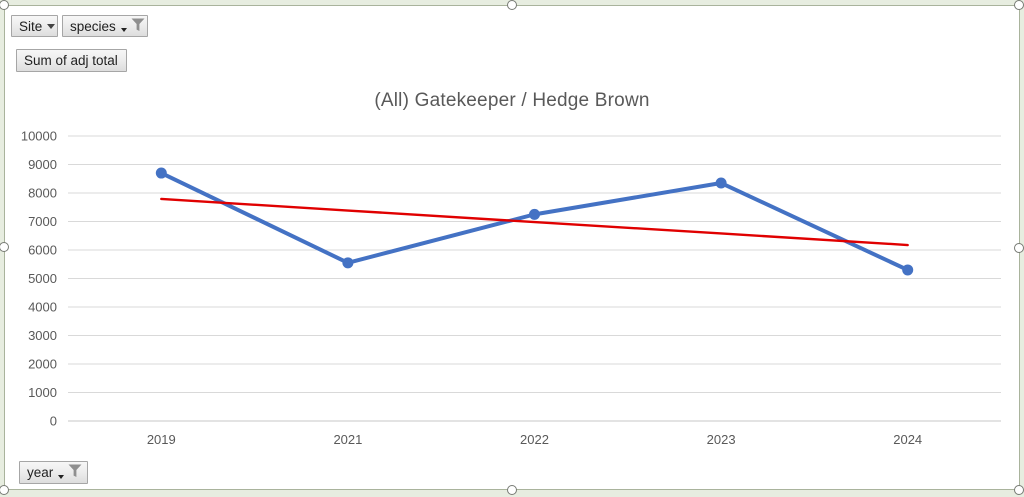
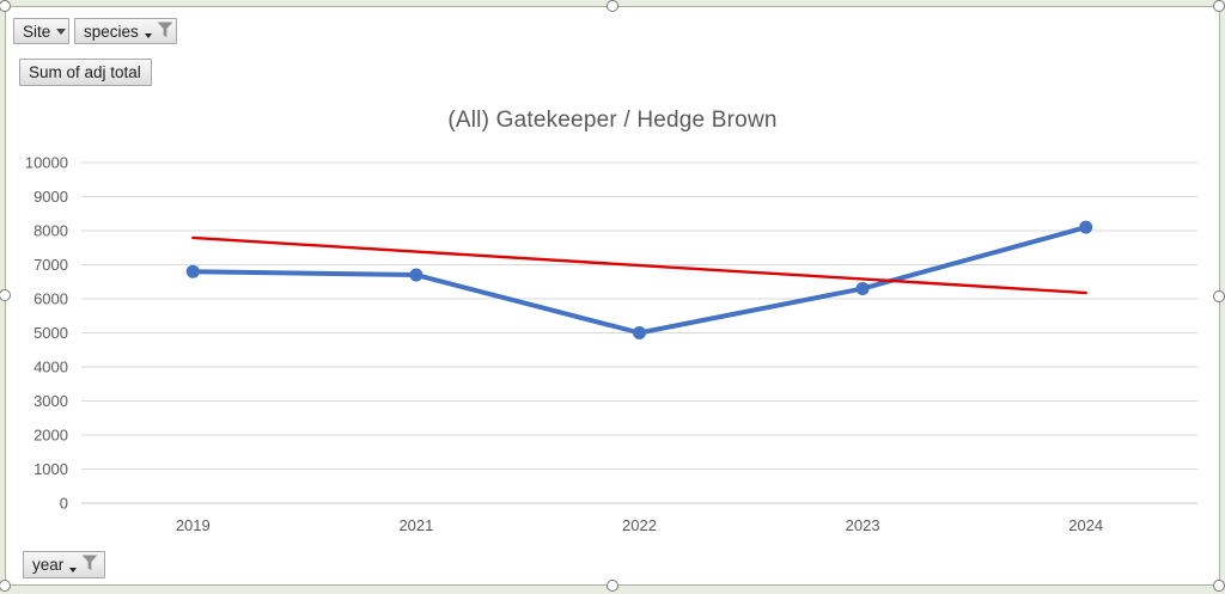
Sum of adj total/2019: 8700 -> 6800
Sum of adj total/2021: 5600 -> 6700
Sum of adj total/2022: 7200 -> 5000
Sum of adj total/2023: 8400 -> 6300
Sum of adj total/2024: 5300 -> 8100
